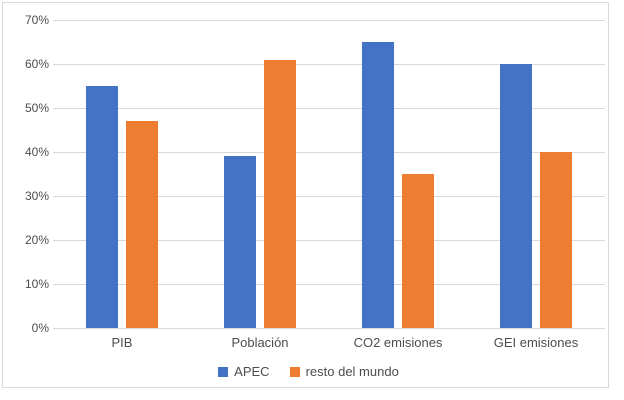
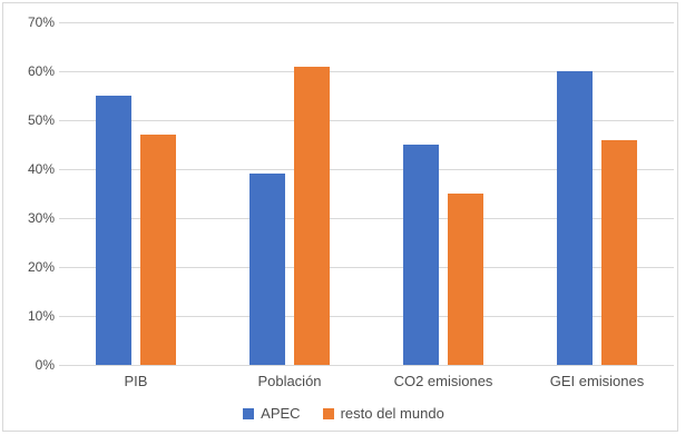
APEC/CO2 emisiones: 65% -> 45%
resto del mundo/GEI emisiones: 40% -> 46%
